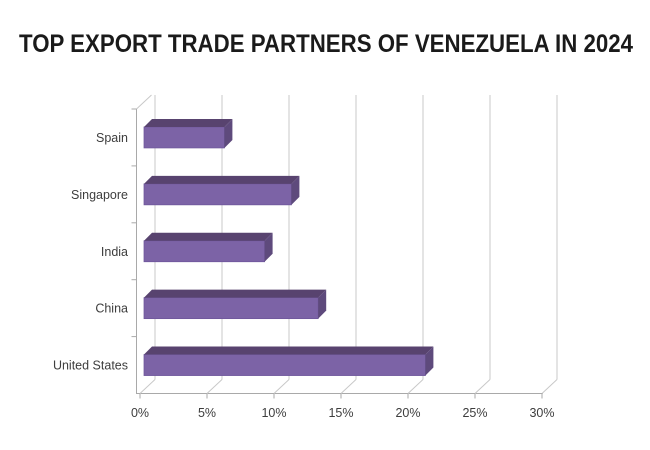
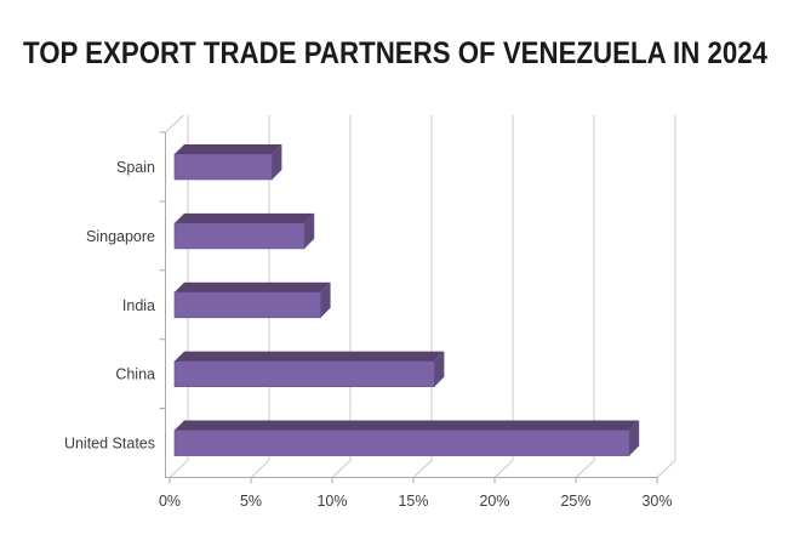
Singapore: 11% -> 8%
China: 13% -> 16%
United States: 21% -> 28%
